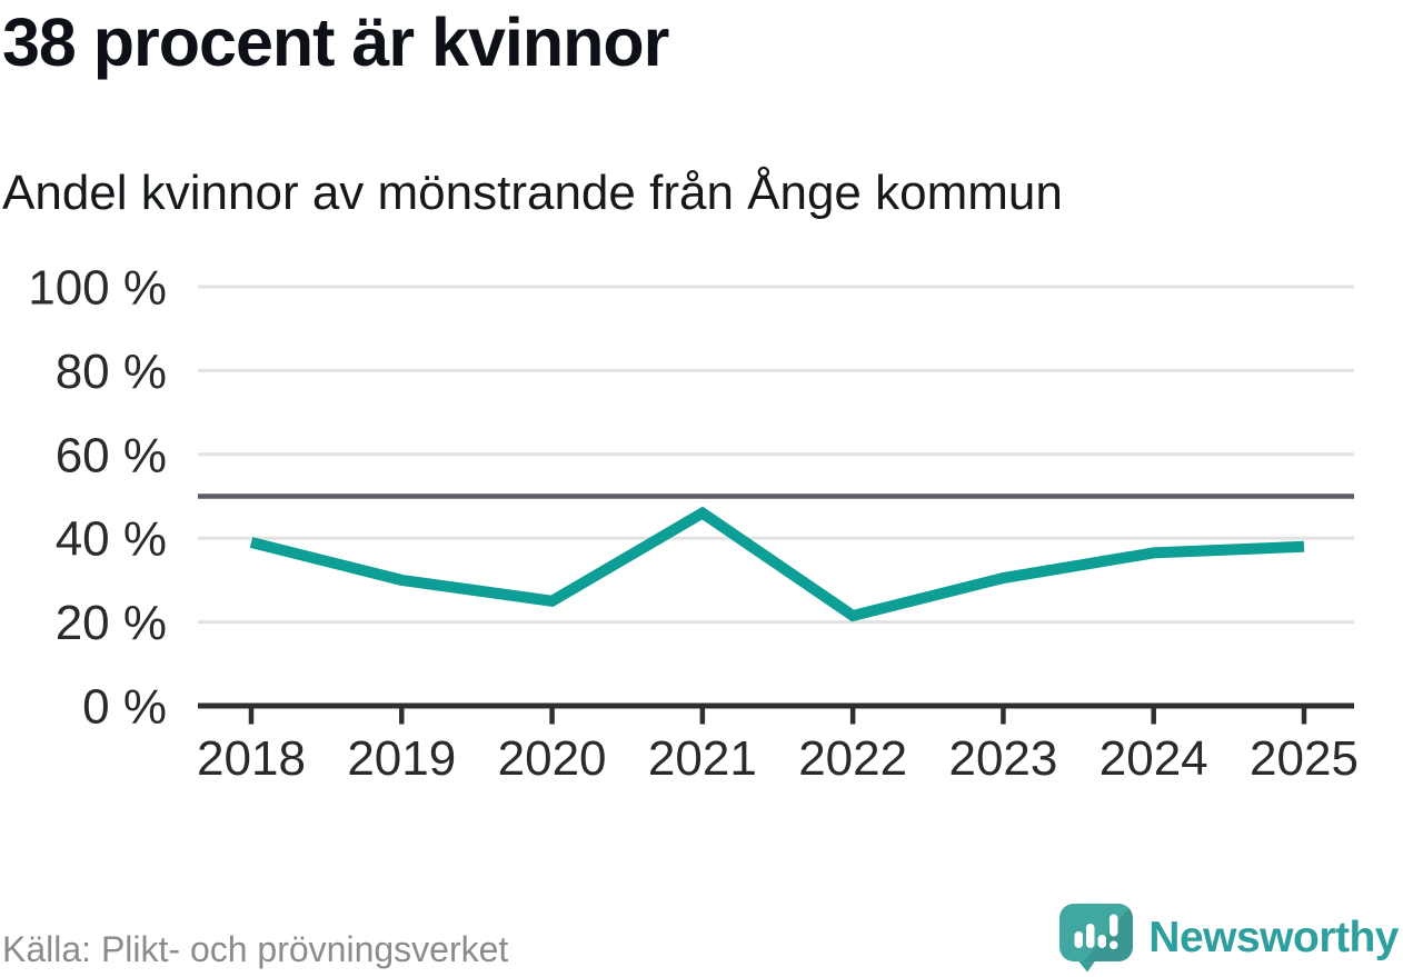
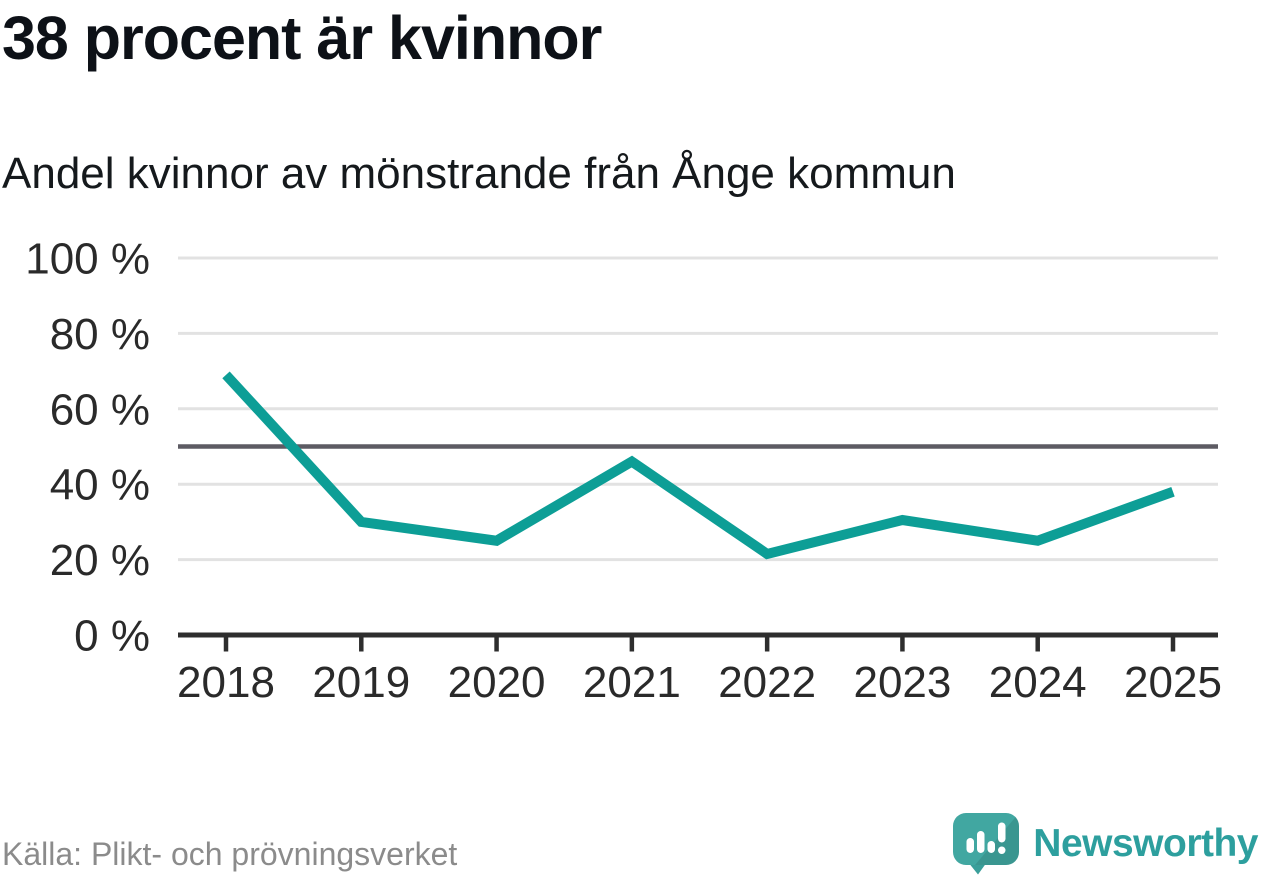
2018: 39% -> 69%
2024: 36% -> 25%
